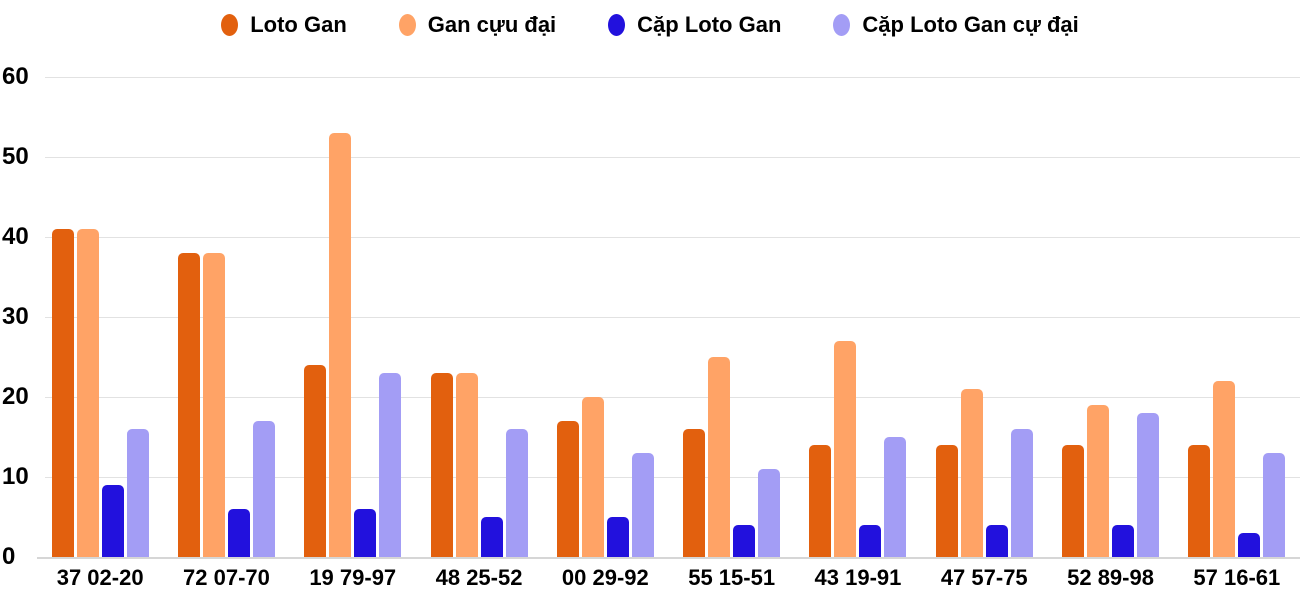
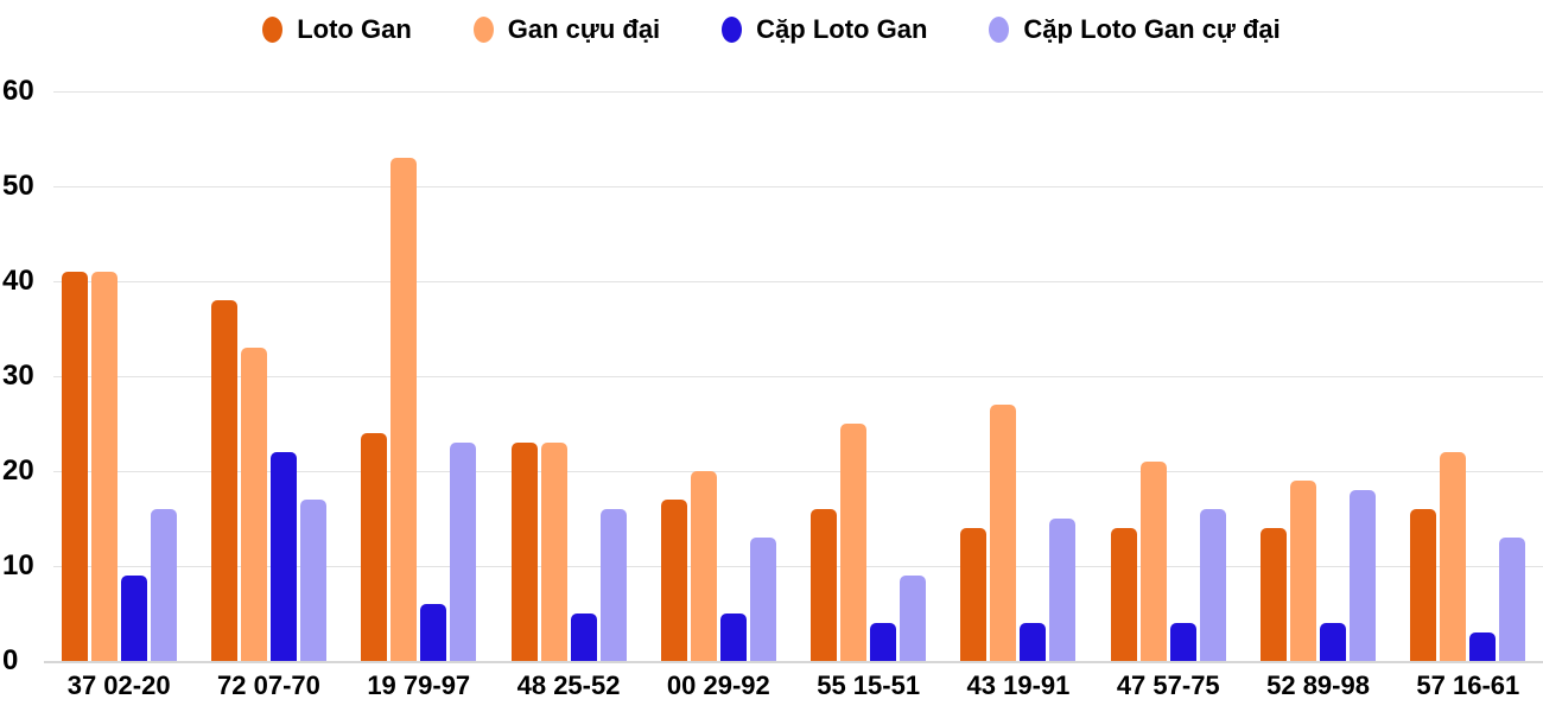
Gan cựu đại/72 07-70: 38 -> 33
Cặp Loto Gan/72 07-70: 6 -> 22
Cặp Loto Gan cự đại/55 15-51: 11 -> 9
Loto Gan/57 16-61: 14 -> 16
